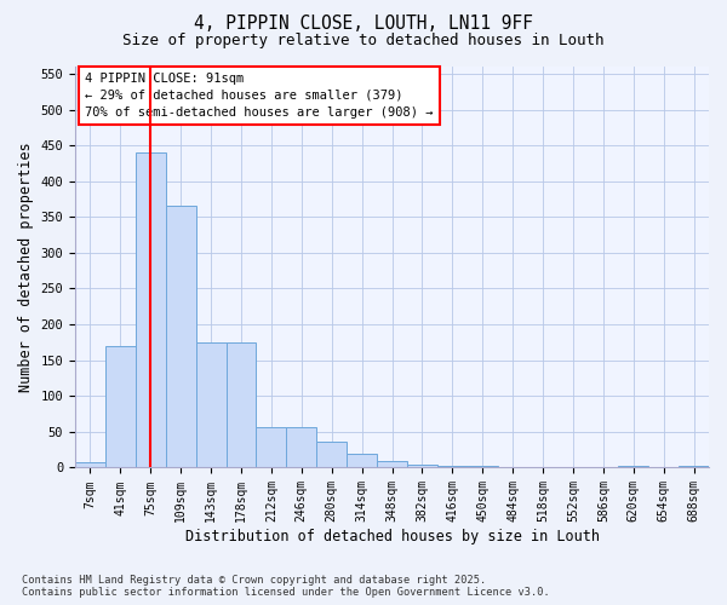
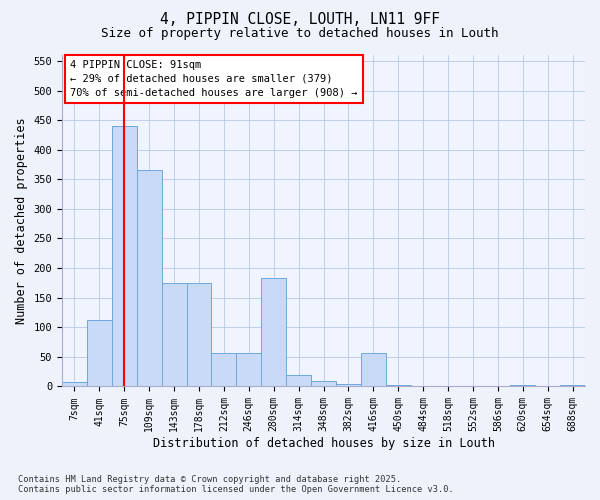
41sqm: 170 -> 112
280sqm: 37 -> 184
416sqm: 2 -> 56
